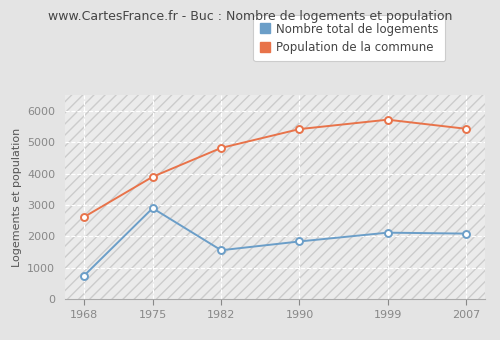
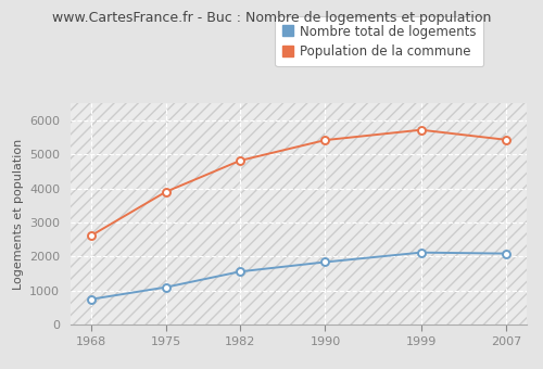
Nombre total de logements/1975: 2900 -> 1100
